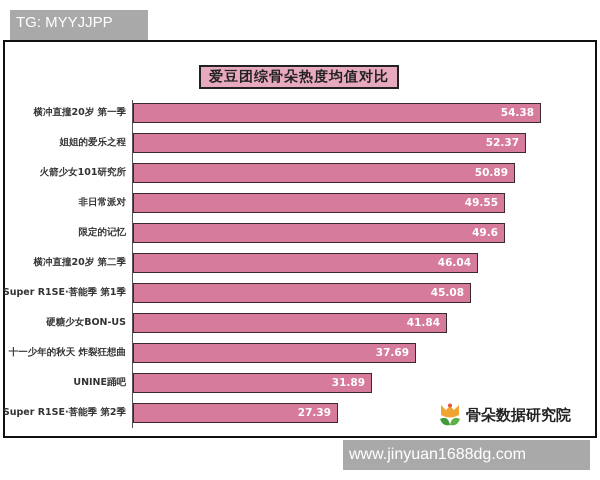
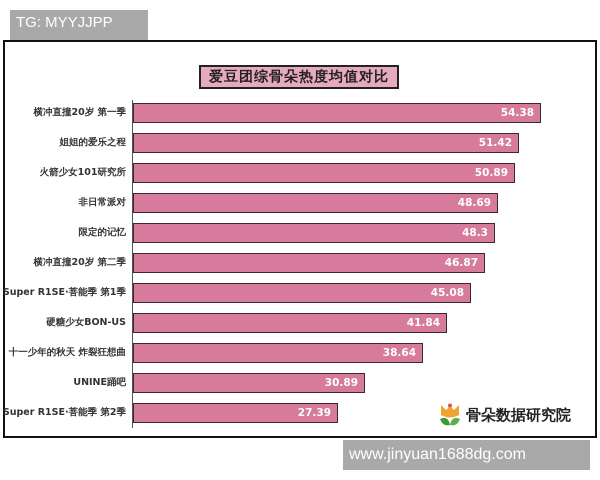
姐姐的爱乐之程: 52.37 -> 51.42
非日常派对: 49.55 -> 48.69
限定的记忆: 49.6 -> 48.3
横冲直撞20岁 第二季: 46.04 -> 46.87
十一少年的秋天 炸裂狂想曲: 37.69 -> 38.64
UNINE踊吧: 31.89 -> 30.89
